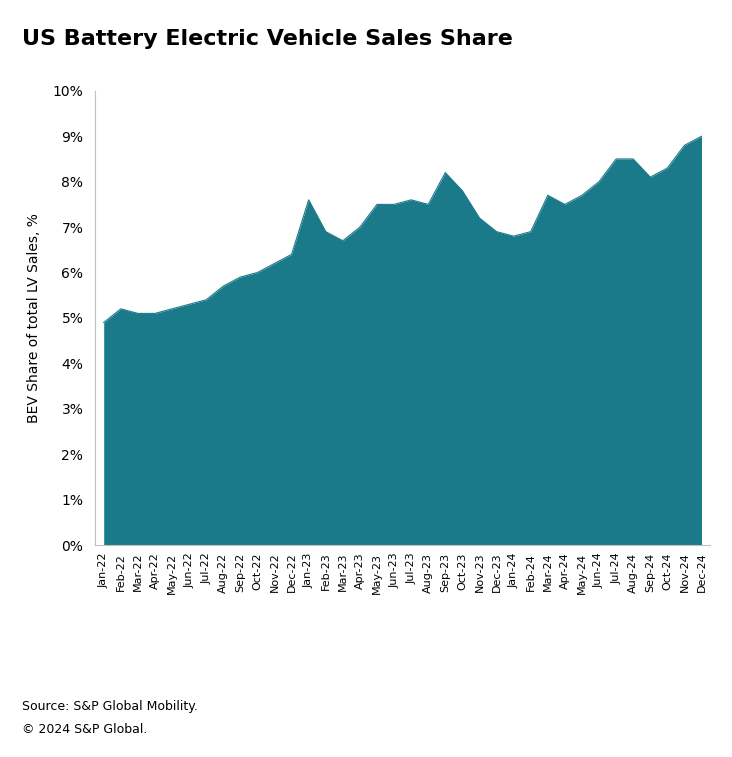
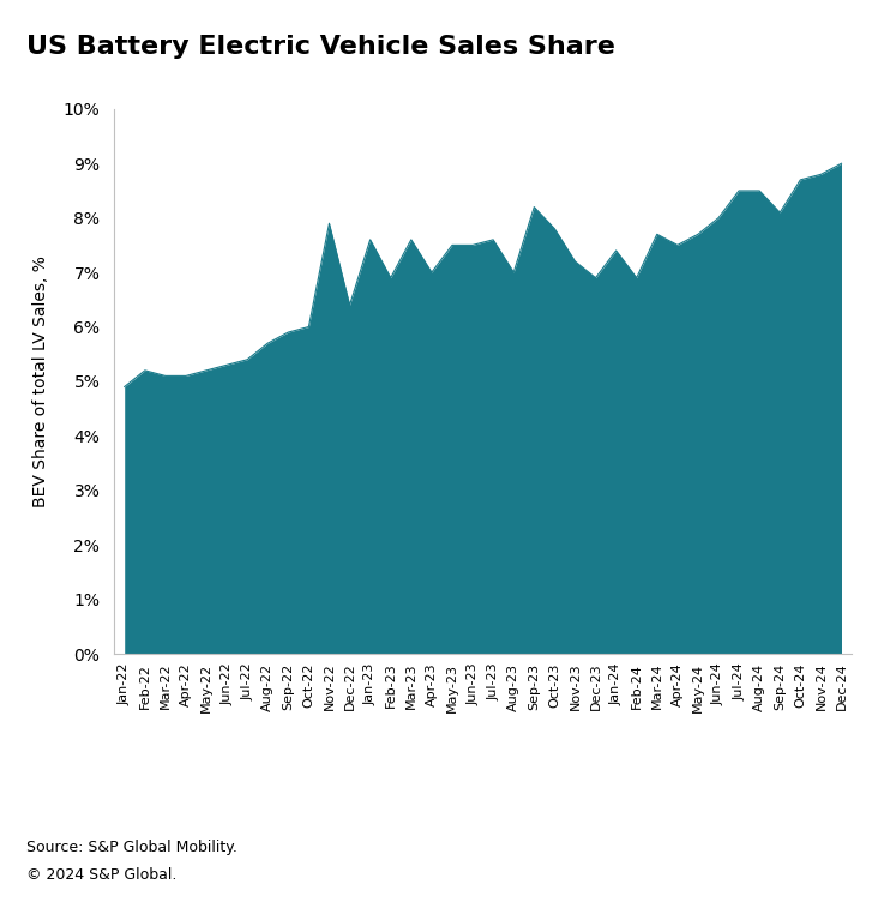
Nov-22: 6.2% -> 7.9%
Mar-23: 6.7% -> 7.6%
Aug-23: 7.5% -> 7.0%
Jan-24: 6.8% -> 7.4%
Oct-24: 8.3% -> 8.7%
